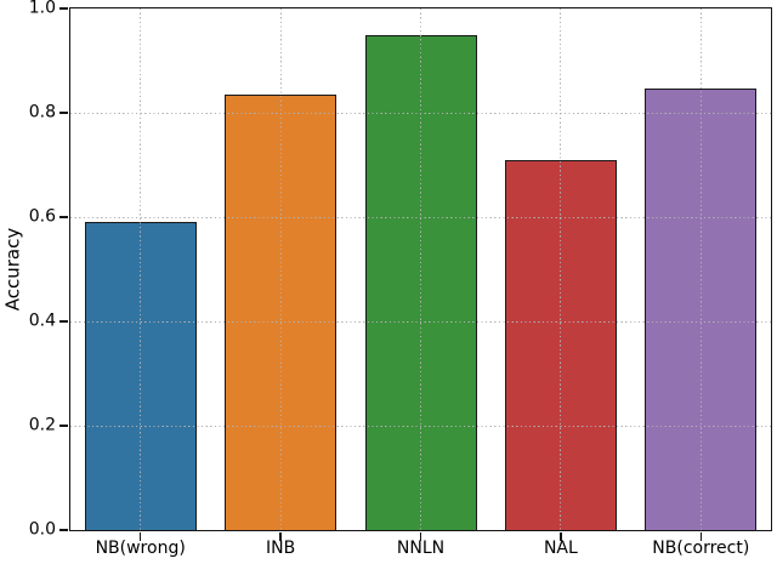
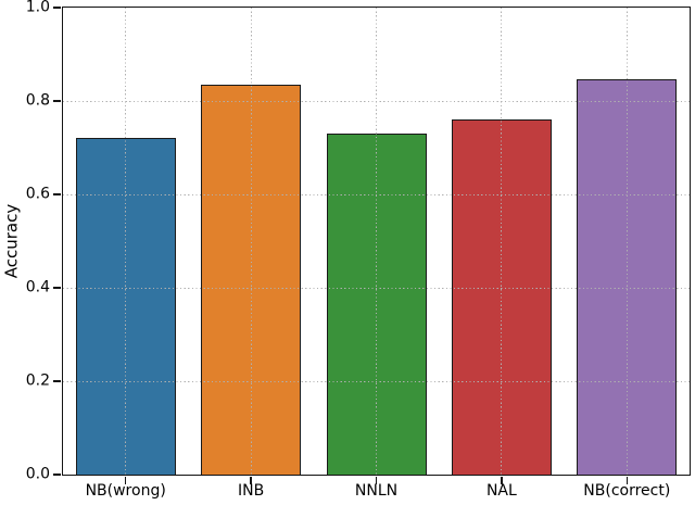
NB(wrong): 0.59 -> 0.72
NNLN: 0.95 -> 0.73
NAL: 0.71 -> 0.76
